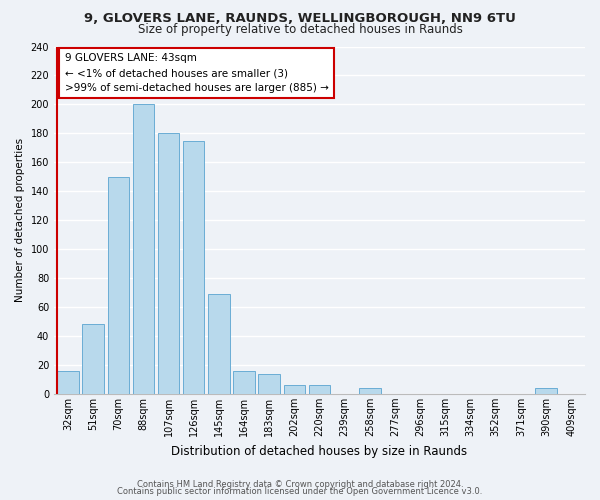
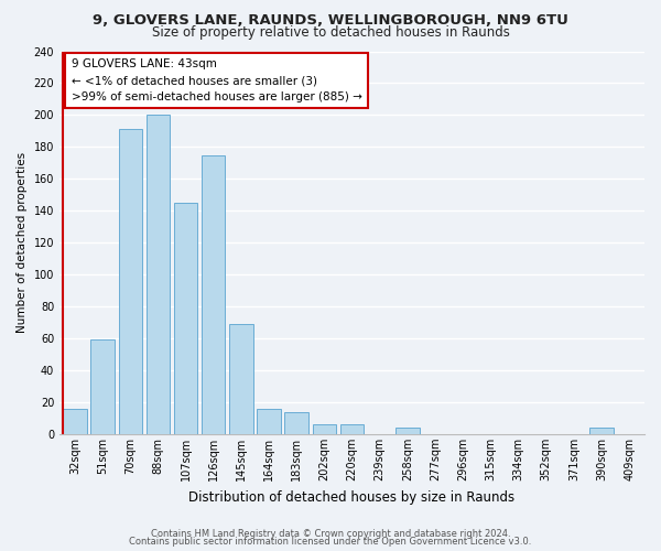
51sqm: 48 -> 59
70sqm: 150 -> 191
107sqm: 180 -> 145
